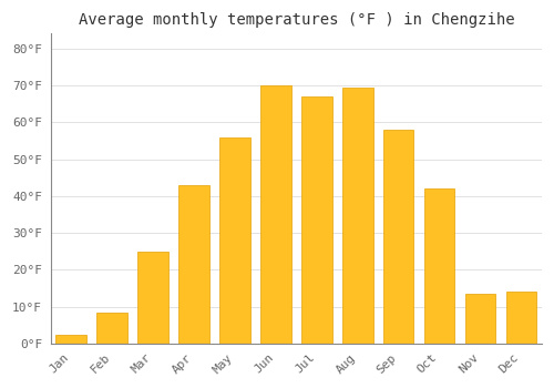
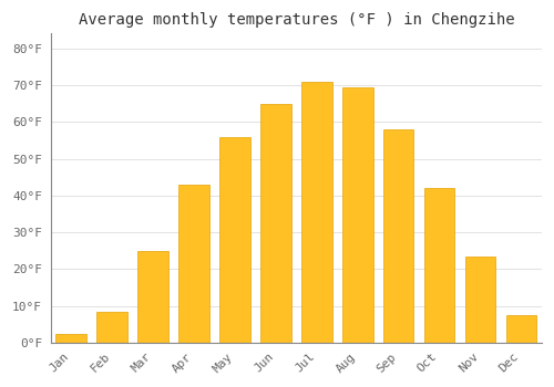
Jun: 70.0°F -> 65.0°F
Jul: 67.0°F -> 71.0°F
Nov: 13.5°F -> 23.5°F
Dec: 14.0°F -> 7.5°F
